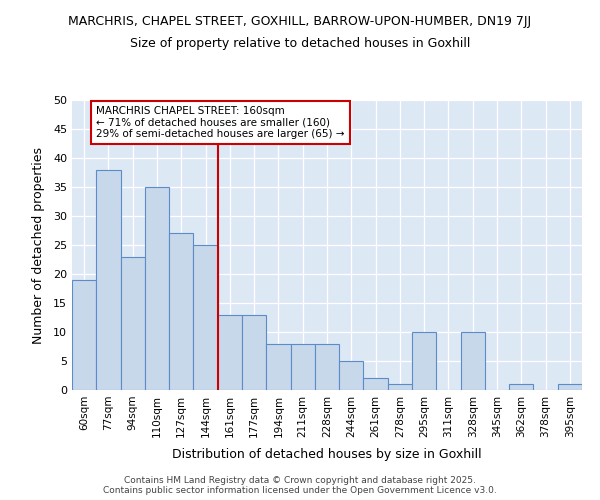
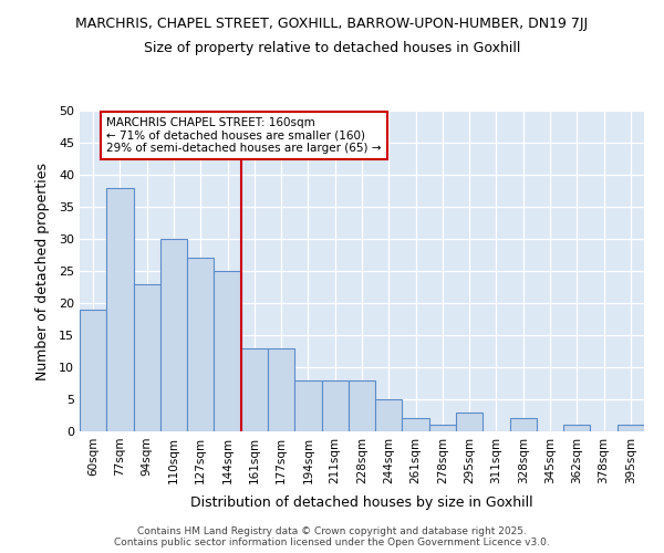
110sqm: 35 -> 30
295sqm: 10 -> 3
328sqm: 10 -> 2
